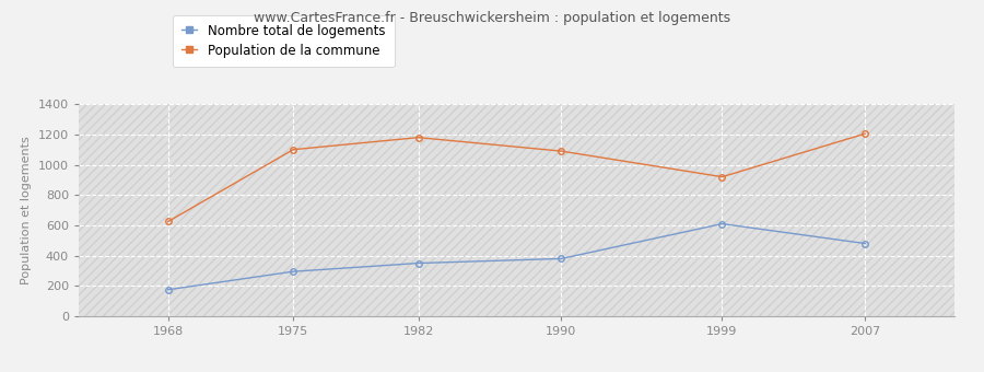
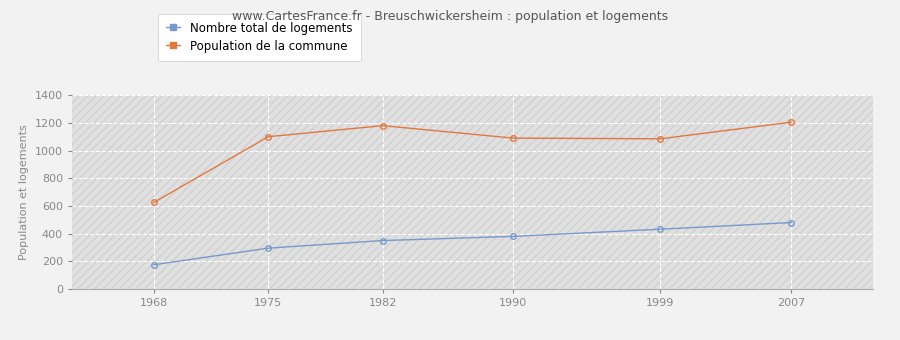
Nombre total de logements/1999: 610 -> 430
Population de la commune/1999: 920 -> 1080
